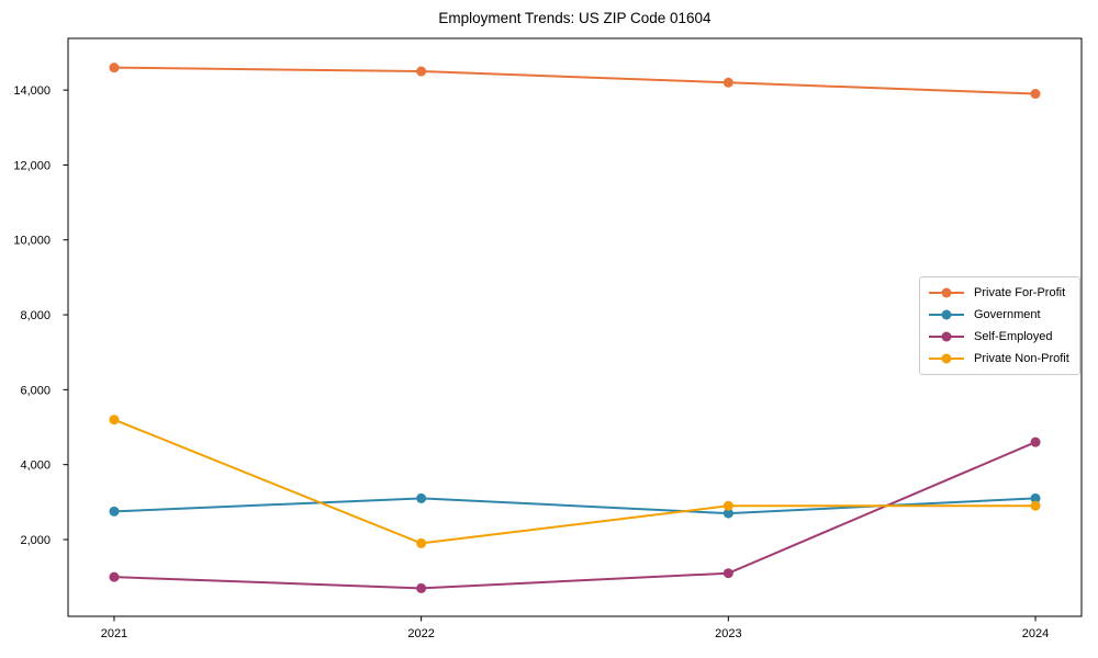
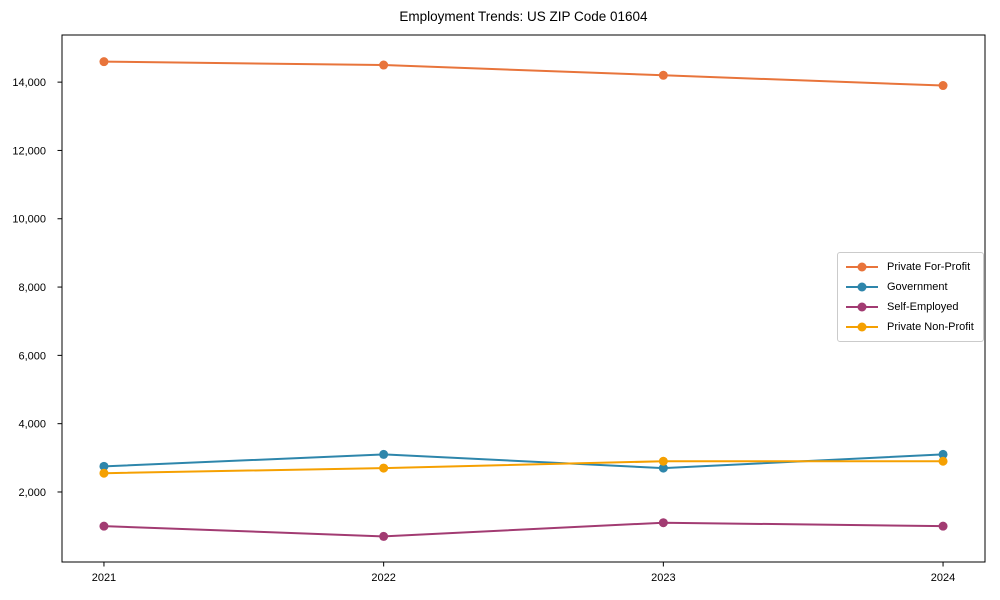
Private Non-Profit/2021: 5200 -> 2600
Private Non-Profit/2022: 1900 -> 2700
Self-Employed/2024: 4600 -> 1000
